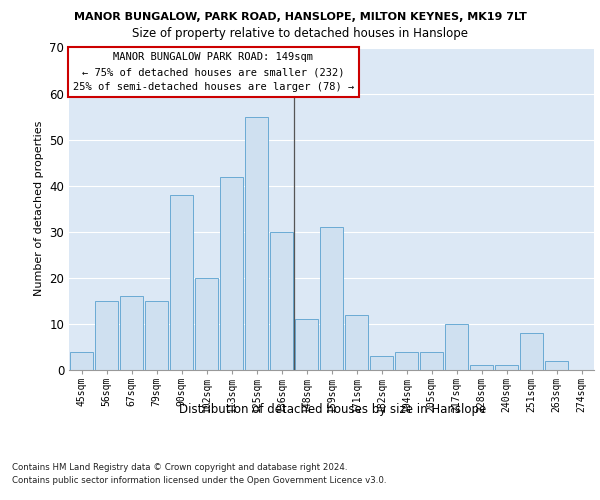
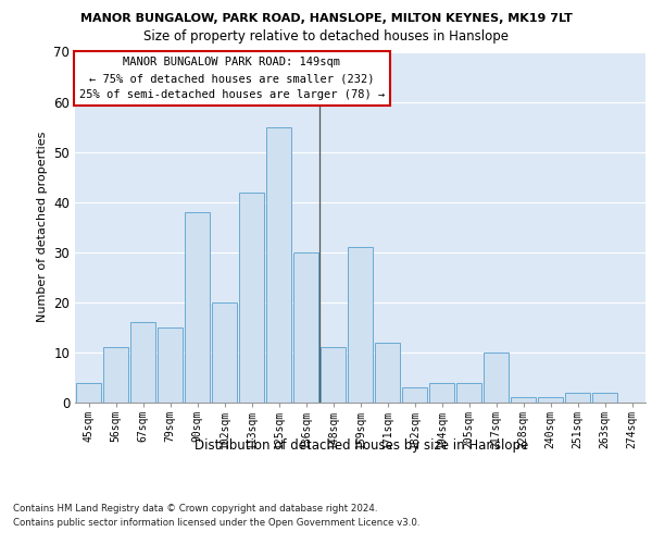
56sqm: 15 -> 11
251sqm: 8 -> 2
